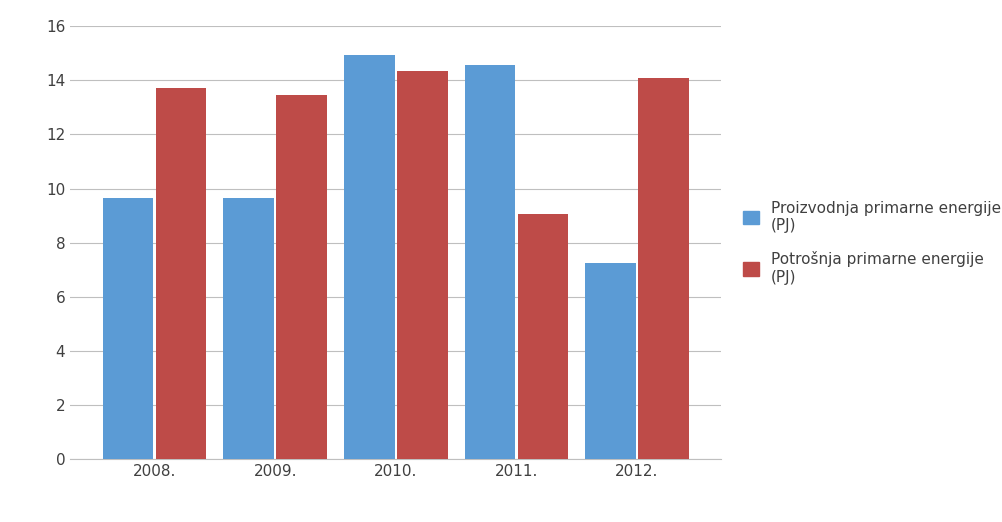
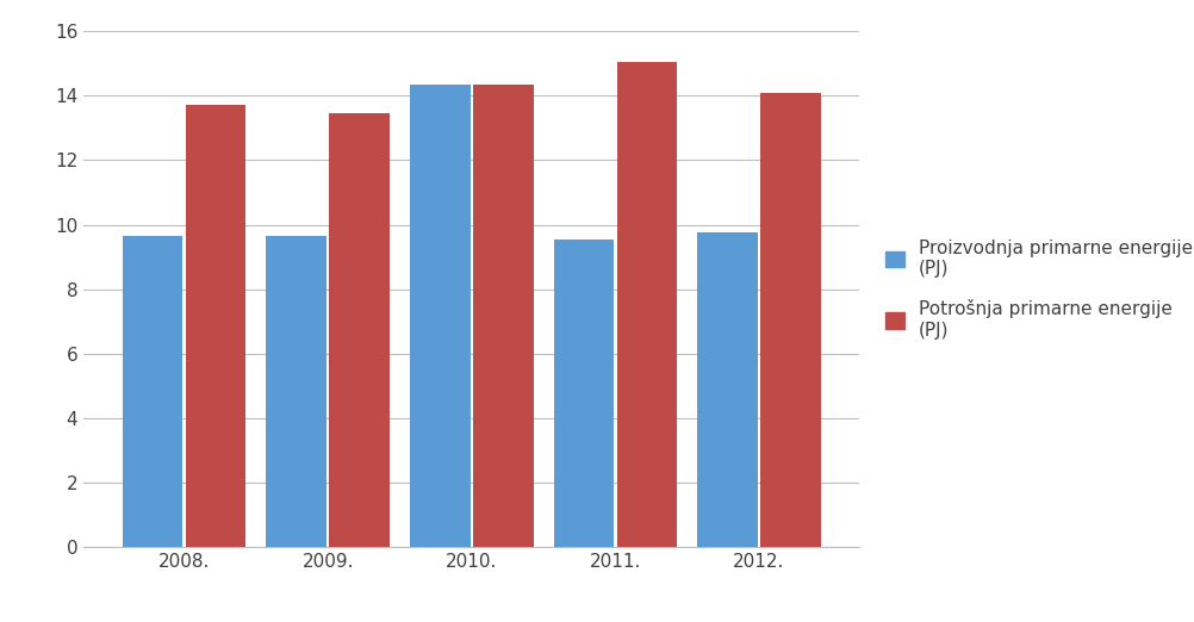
Proizvodnja primarne energije (PJ)/2010.: 14.95 -> 14.35
Proizvodnja primarne energije (PJ)/2011.: 14.55 -> 9.55
Potrošnja primarne energije (PJ)/2011.: 9.05 -> 15.05
Proizvodnja primarne energije (PJ)/2012.: 7.25 -> 9.75
